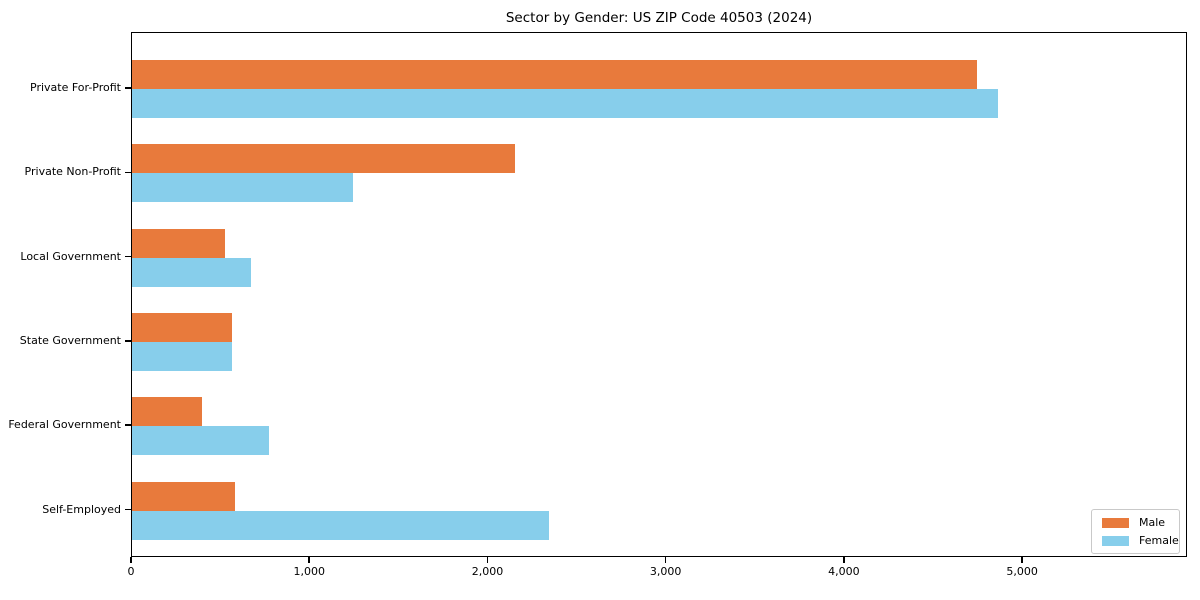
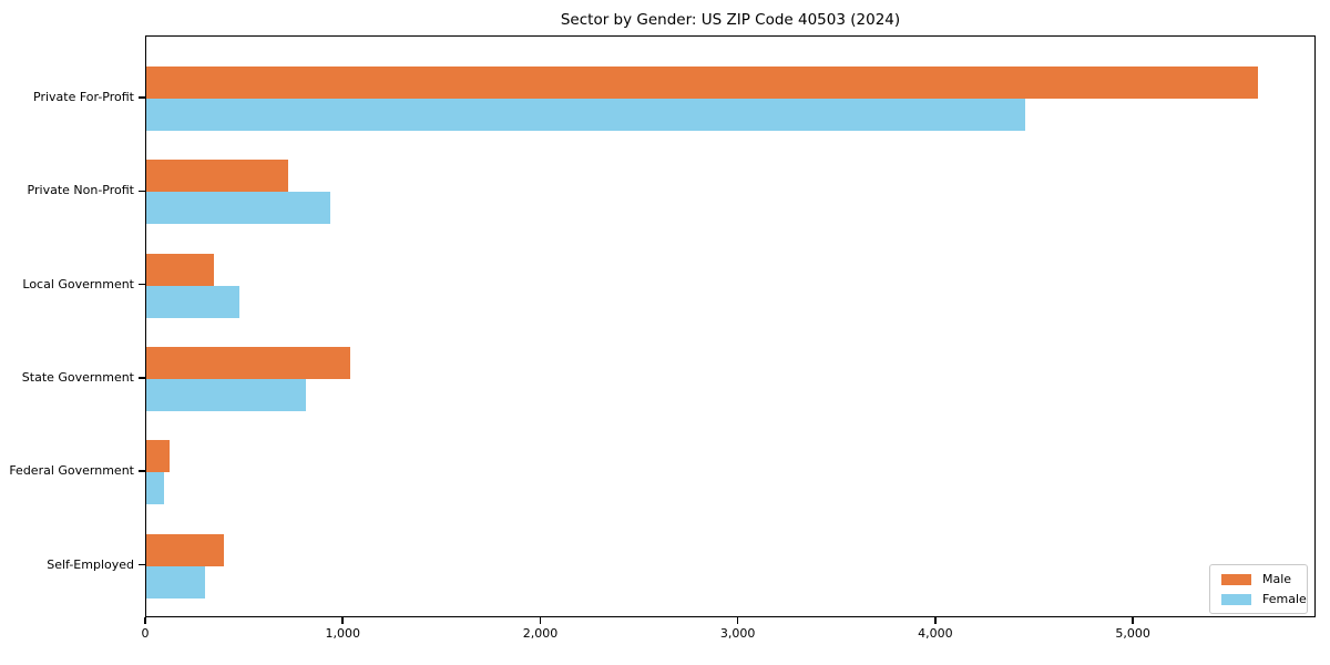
Male/Private For-Profit: 4740 -> 5630
Female/Private For-Profit: 4860 -> 4450
Male/Private Non-Profit: 2150 -> 720
Female/Private Non-Profit: 1240 -> 930
Male/Local Government: 520 -> 340
Female/Local Government: 670 -> 470
Male/State Government: 560 -> 1030
Female/State Government: 560 -> 810
Male/Federal Government: 390 -> 120
Female/Federal Government: 770 -> 90
Male/Self-Employed: 580 -> 390
Female/Self-Employed: 2340 -> 300
